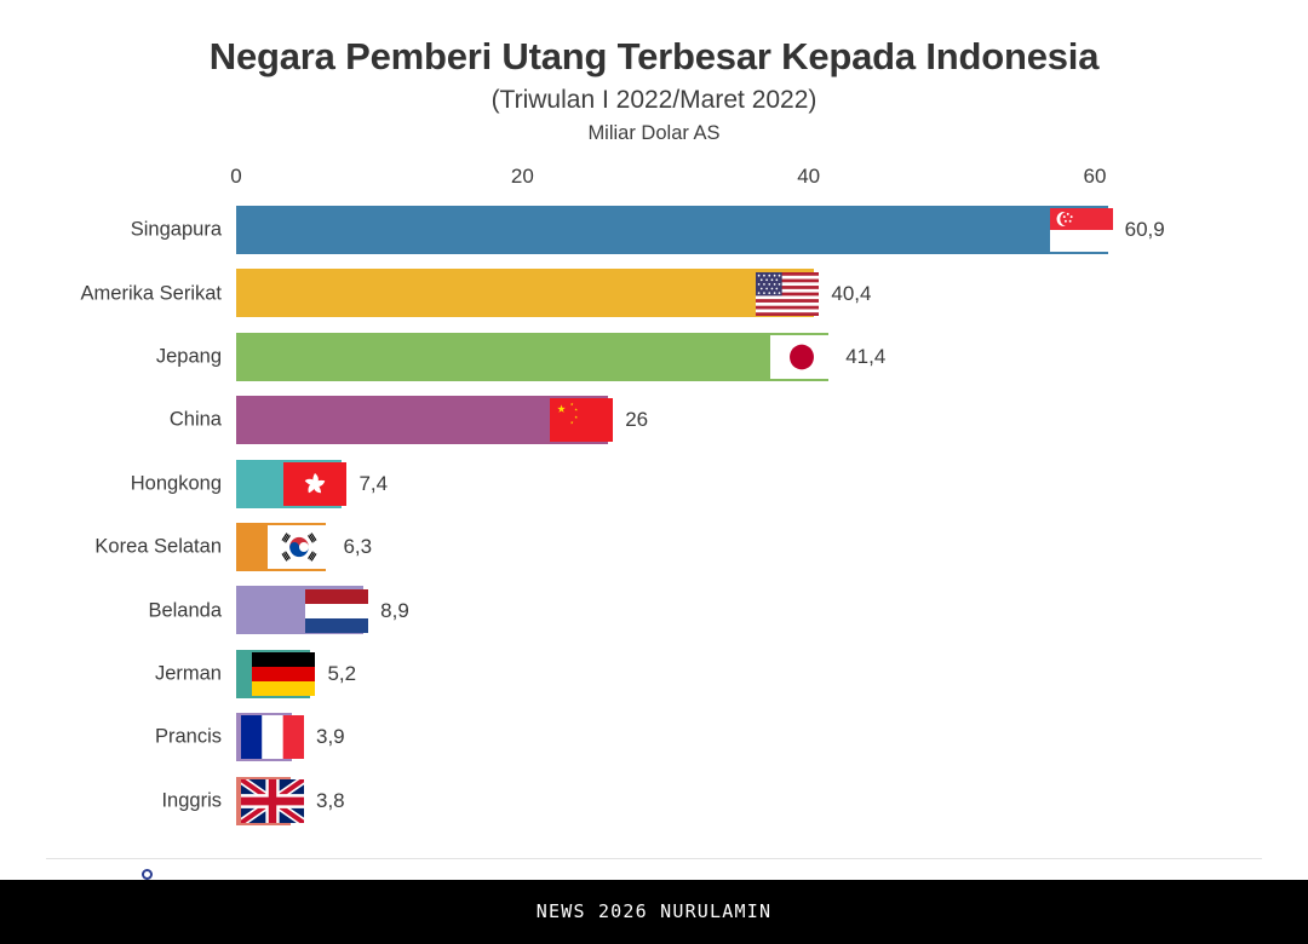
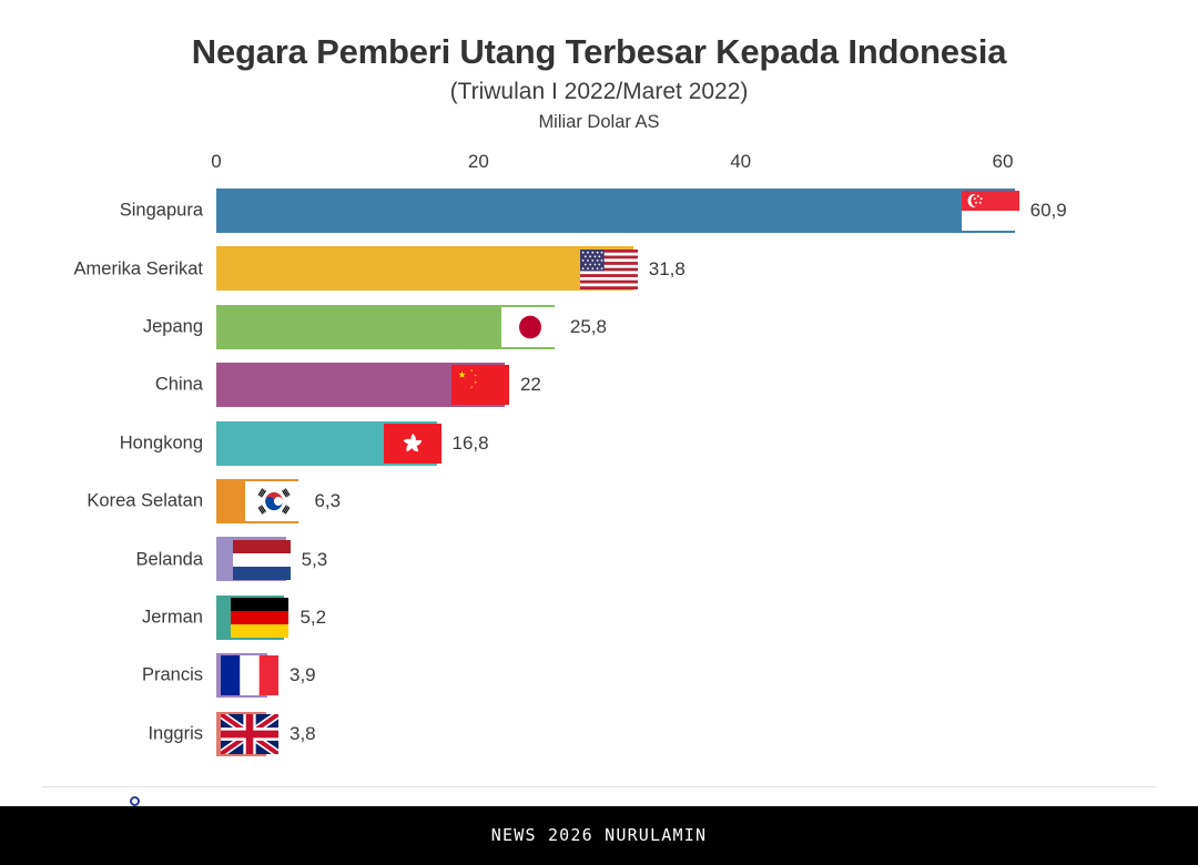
Amerika Serikat: 40,4 -> 31,8
Jepang: 41,4 -> 25,8
China: 26 -> 22
Hongkong: 7,4 -> 16,8
Belanda: 8,9 -> 5,3
